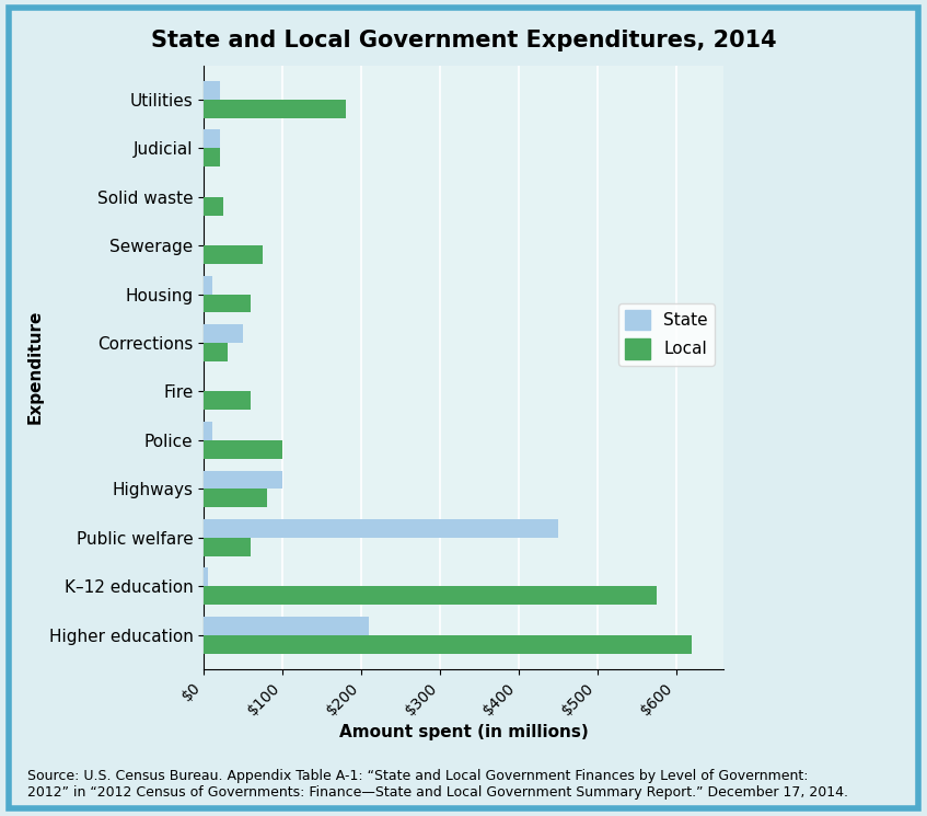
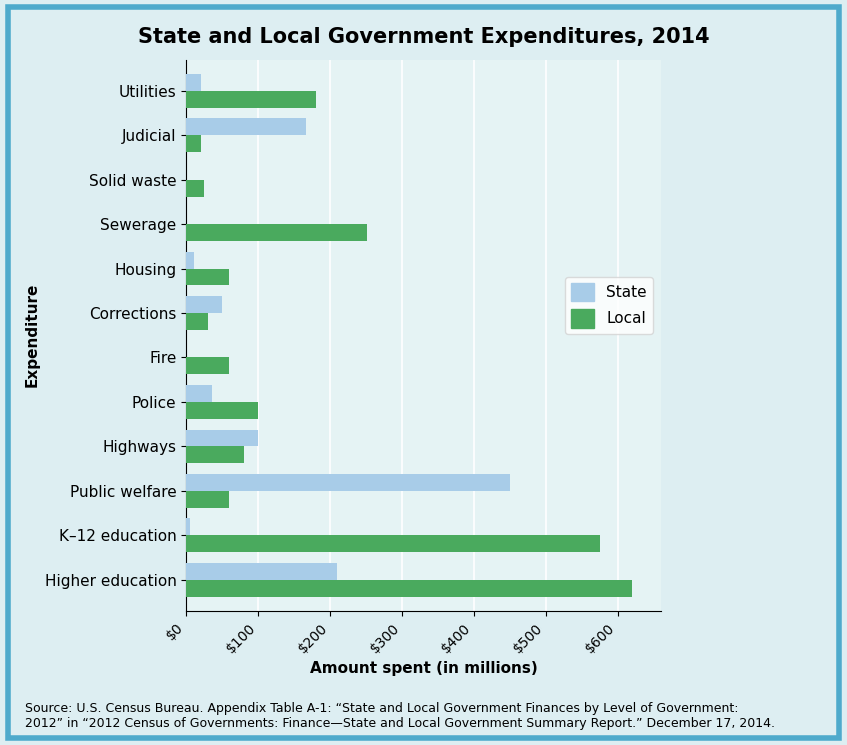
State/Judicial: $20 -> $166
Local/Sewerage: $75 -> $252
State/Police: $10 -> $36
